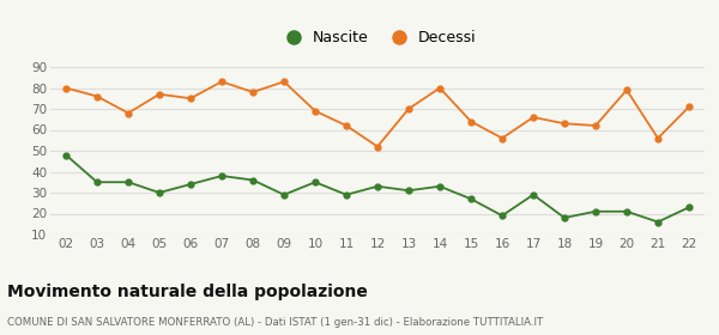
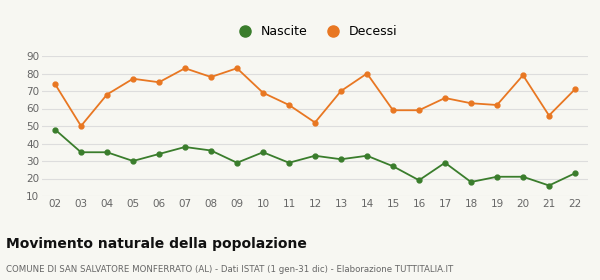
Decessi/02: 80 -> 74
Decessi/03: 76 -> 50
Decessi/15: 64 -> 59
Decessi/16: 56 -> 59
